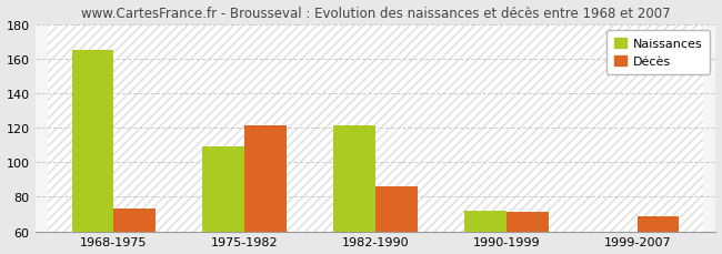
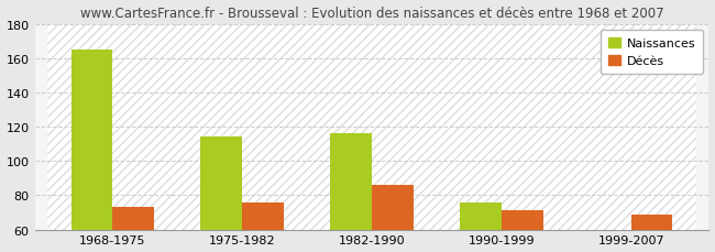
Naissances/1975-1982: 109 -> 114
Décès/1975-1982: 121 -> 76
Naissances/1982-1990: 121 -> 116
Naissances/1990-1999: 72 -> 76
